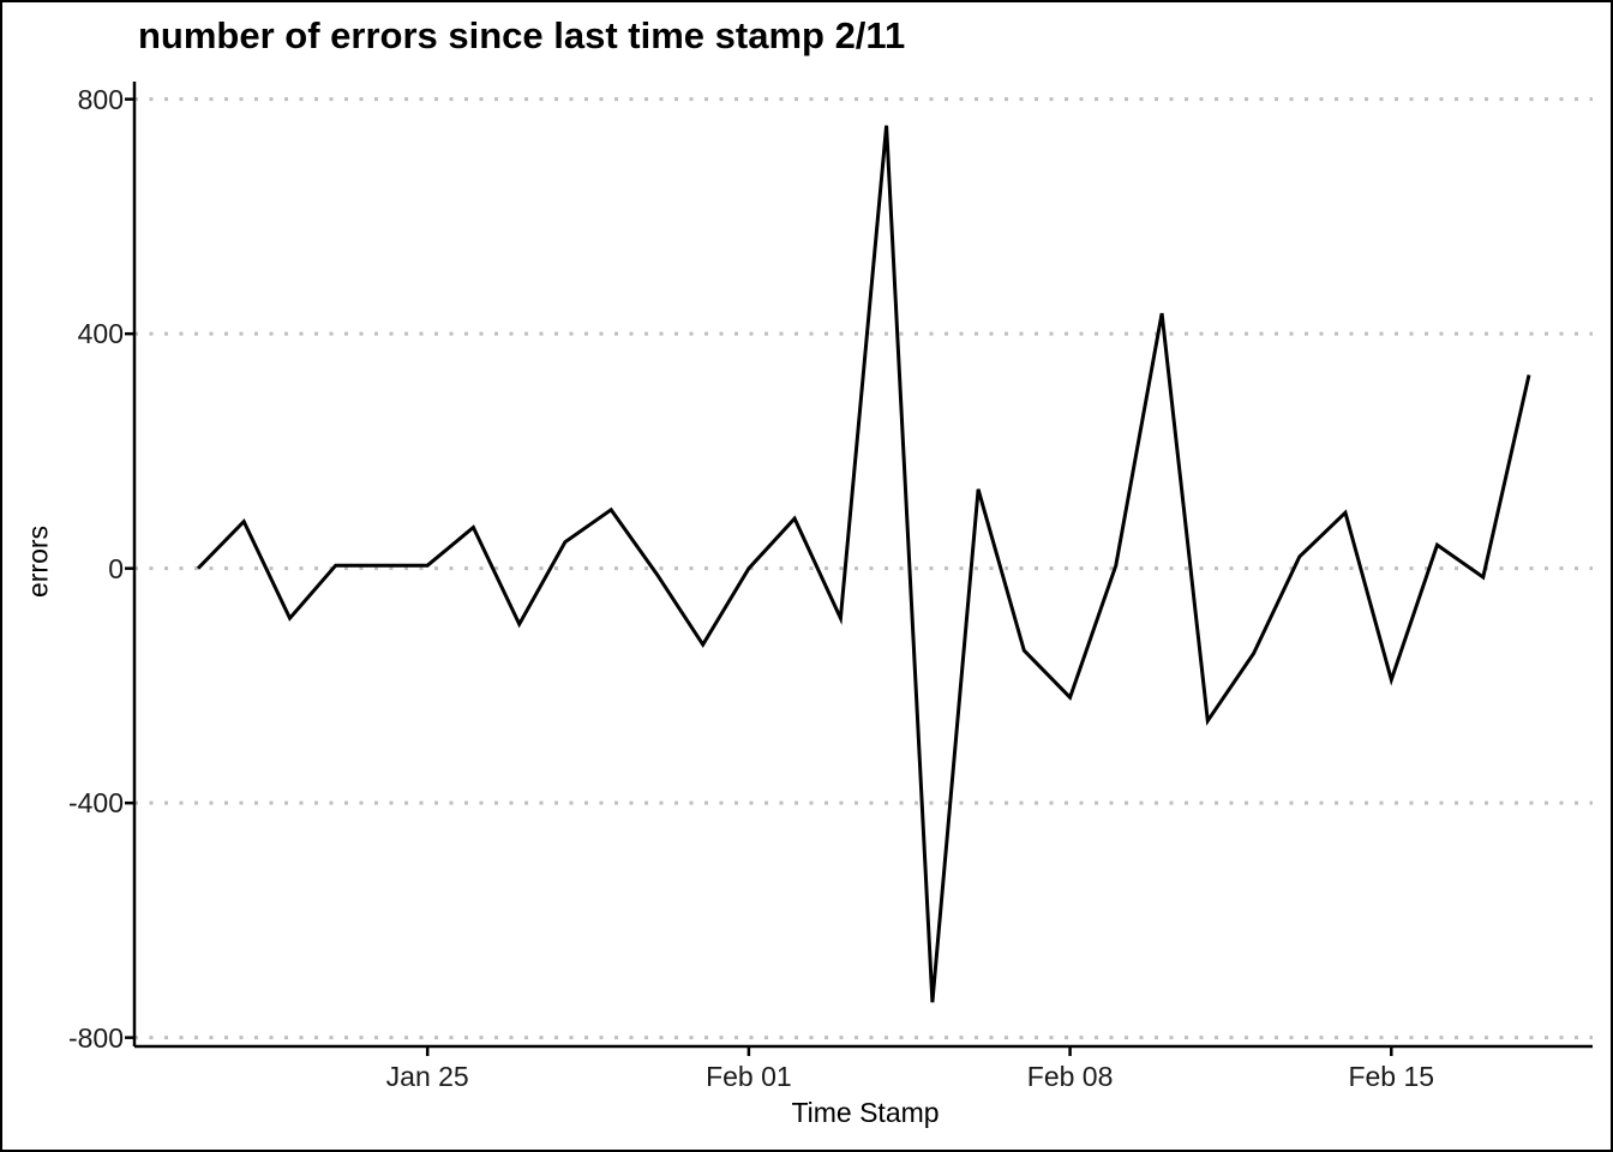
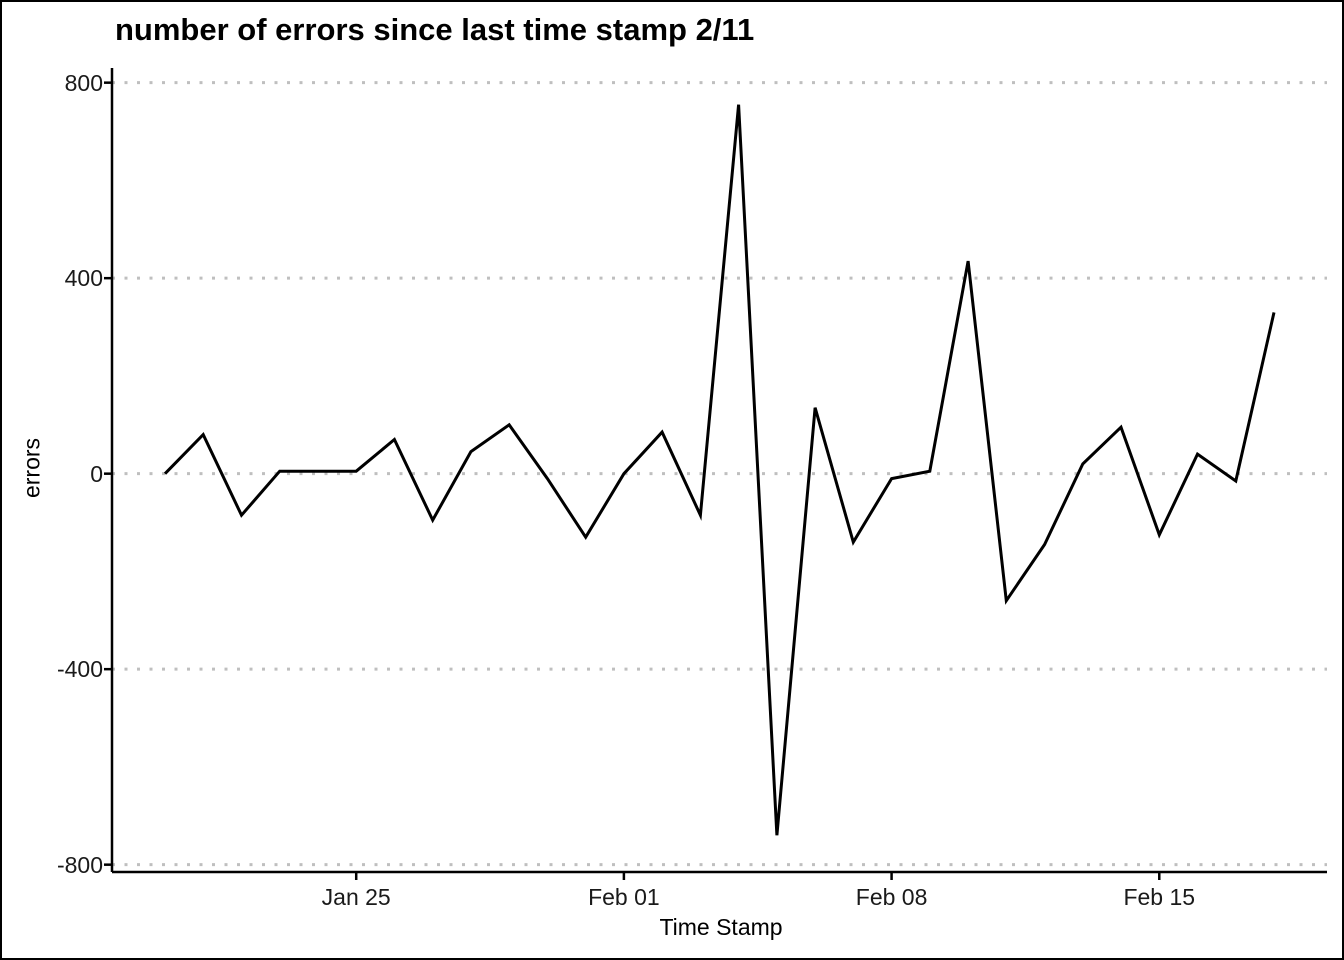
Feb 08: -220 -> -10
Feb 15: -190 -> -120
